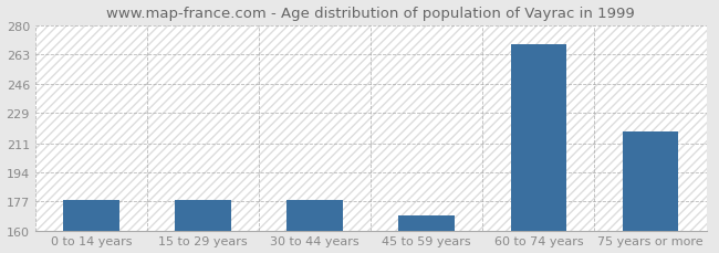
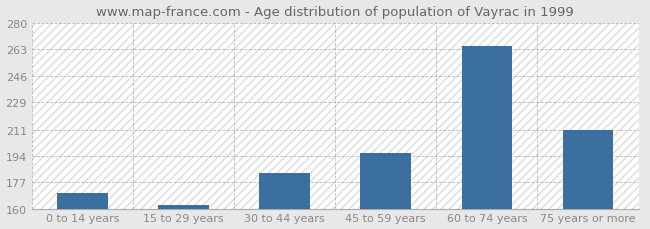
0 to 14 years: 178 -> 170
15 to 29 years: 178 -> 162
30 to 44 years: 178 -> 183
45 to 59 years: 169 -> 196
60 to 74 years: 269 -> 265
75 years or more: 218 -> 211
